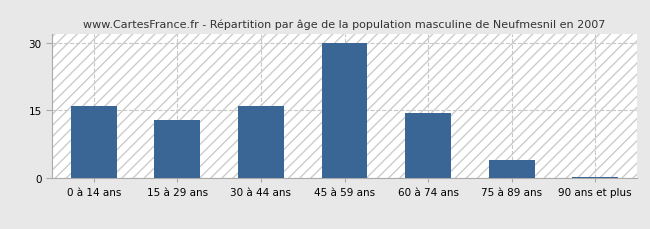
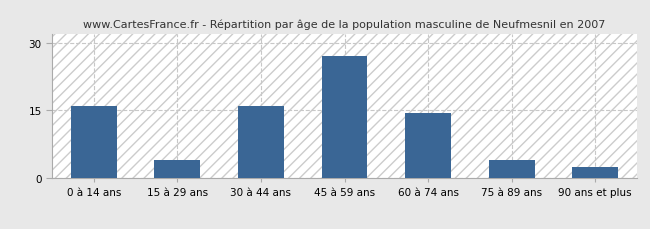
15 à 29 ans: 13.0 -> 4.0
45 à 59 ans: 30.0 -> 27.0
90 ans et plus: 0.3 -> 2.5
